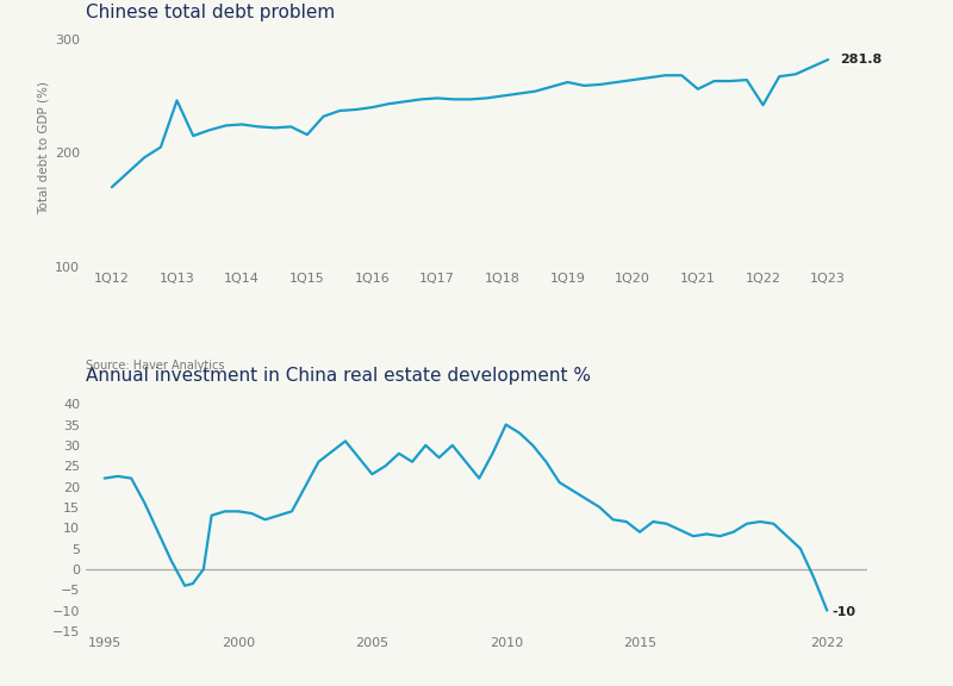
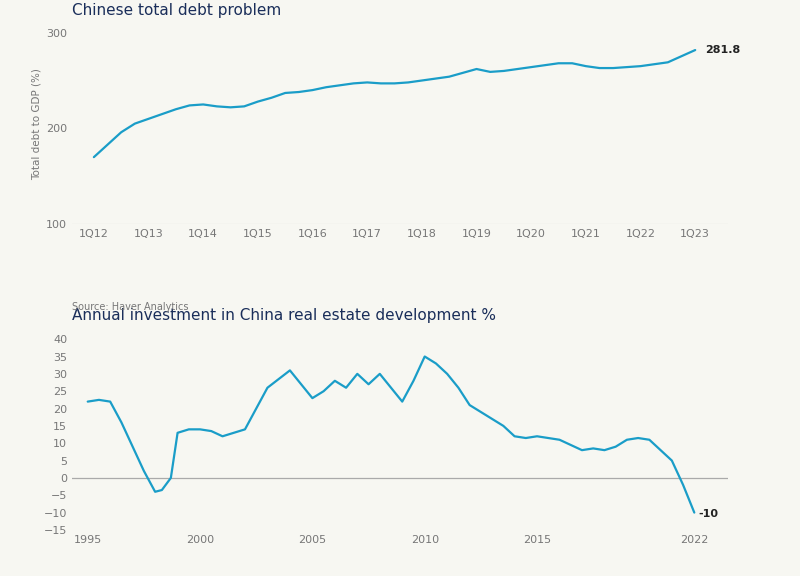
Chinese total debt problem/1Q13: 246 -> 210
Chinese total debt problem/1Q15: 216 -> 228
Chinese total debt problem/1Q21: 256 -> 265
Chinese total debt problem/1Q22: 242 -> 265
Annual investment in China real estate development %/2015: 9.0 -> 12.0
